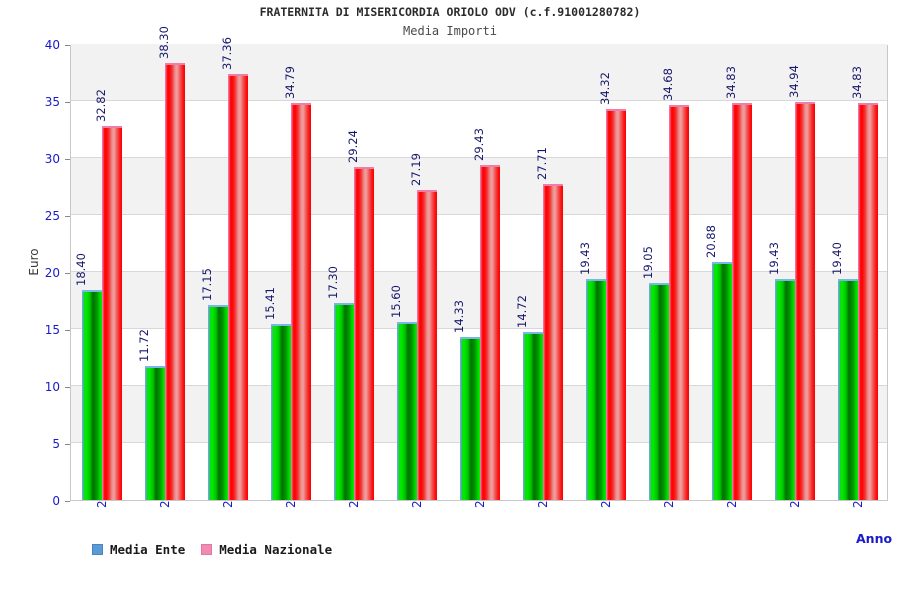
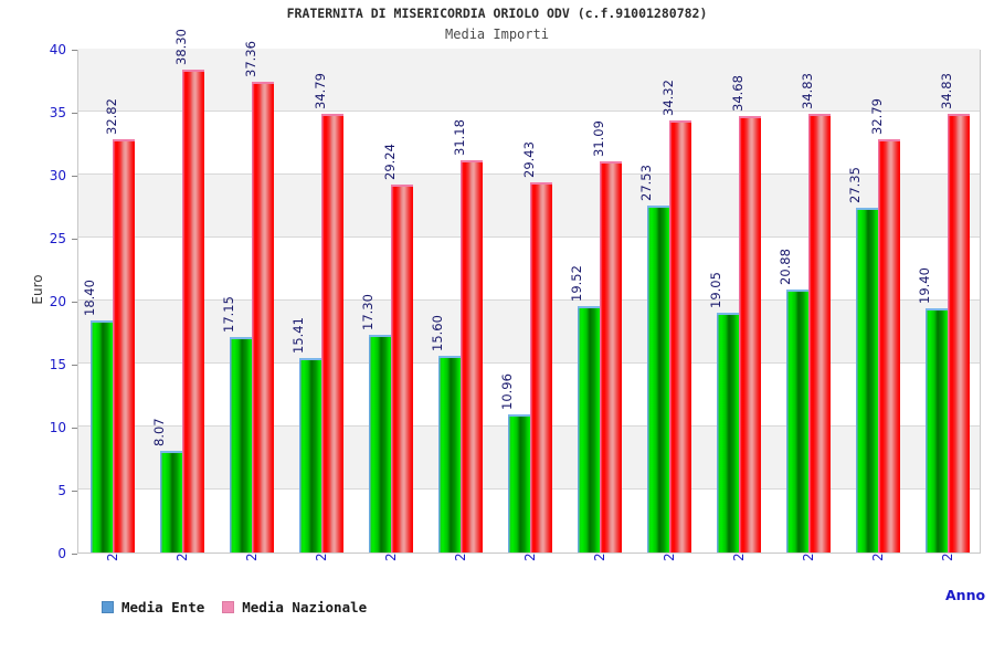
Media Ente/2013: 11.72 -> 8.07
Media Nazionale/2017: 27.19 -> 31.18
Media Ente/2018: 14.33 -> 10.96
Media Ente/2019: 14.72 -> 19.52
Media Nazionale/2019: 27.71 -> 31.09
Media Ente/2020: 19.43 -> 27.53
Media Ente/2023: 19.43 -> 27.35
Media Nazionale/2023: 34.94 -> 32.79
